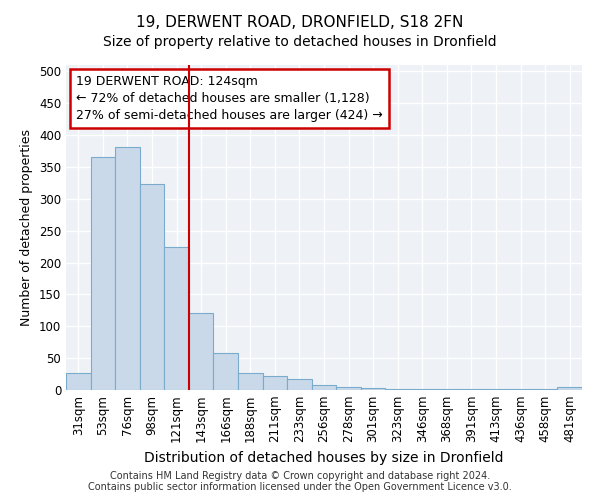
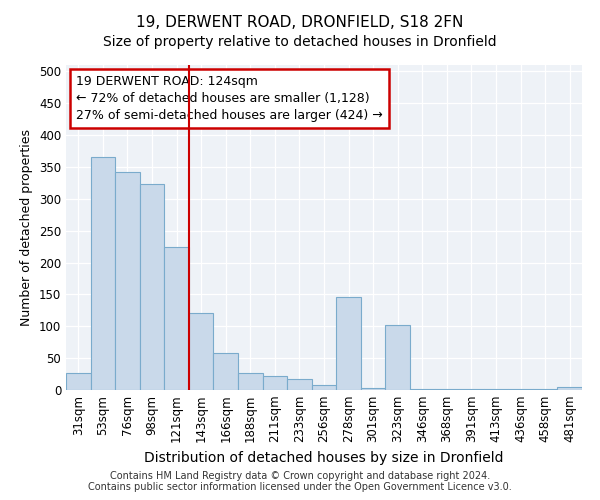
76sqm: 382 -> 342
278sqm: 5 -> 146
323sqm: 2 -> 102
